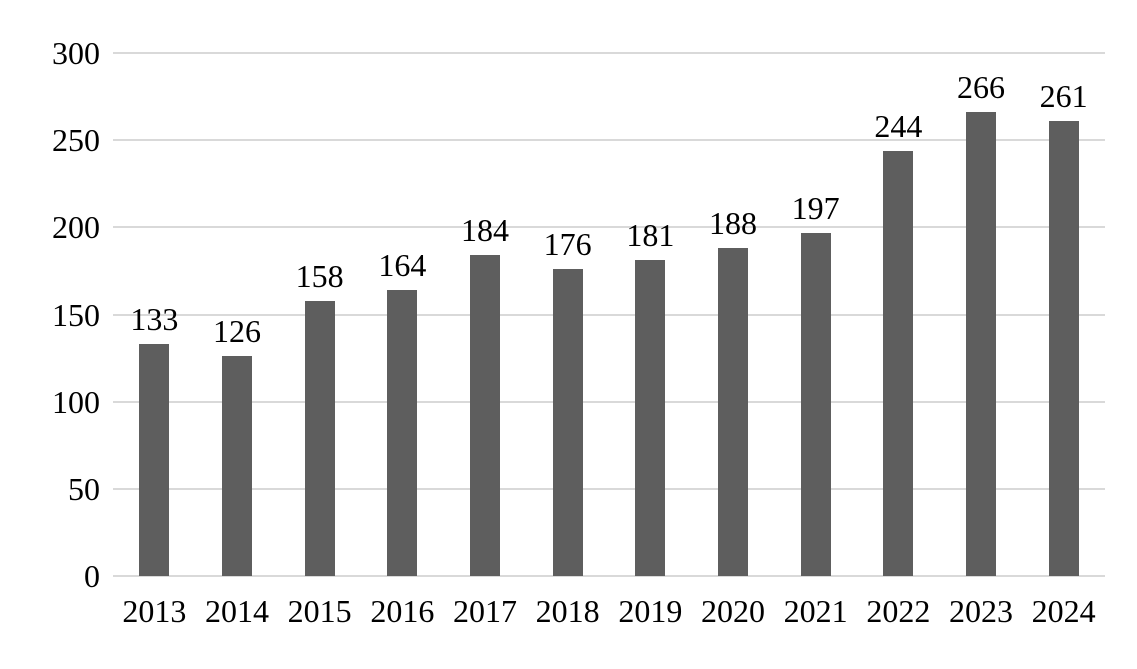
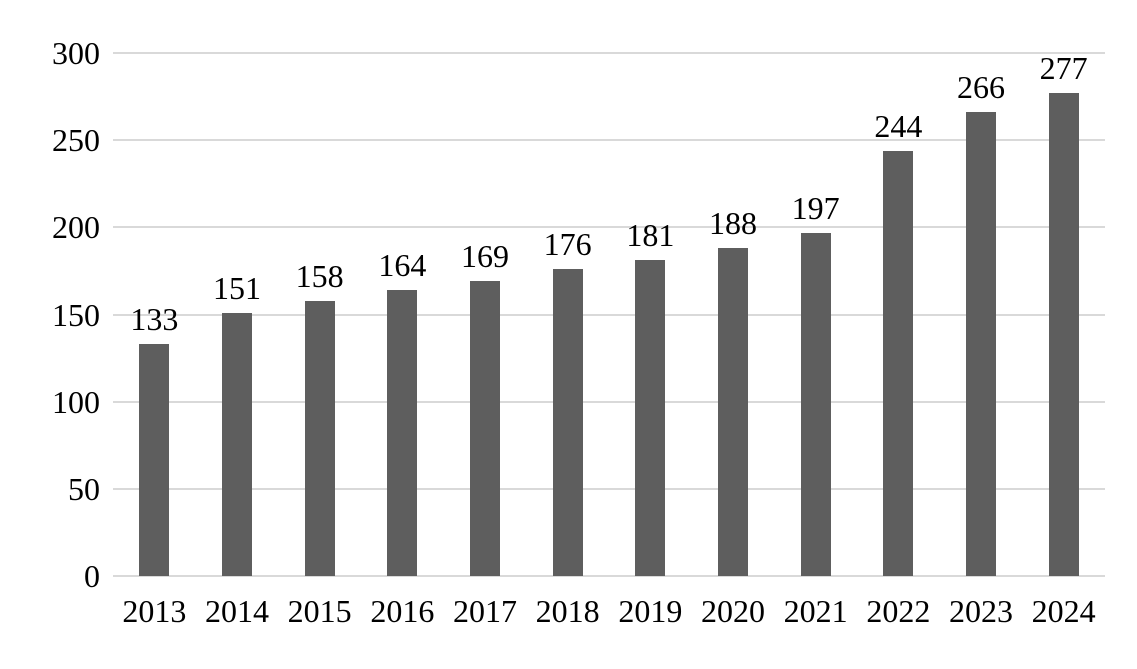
2014: 126 -> 151
2017: 184 -> 169
2024: 261 -> 277
